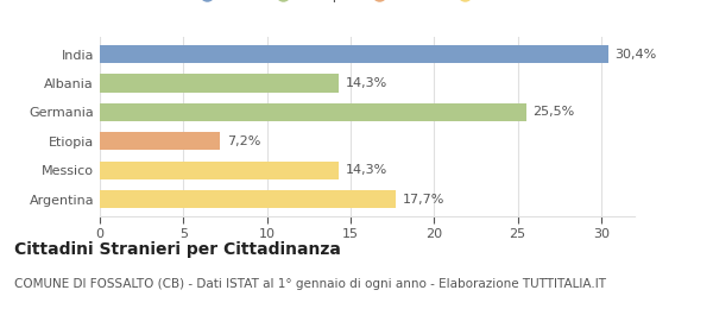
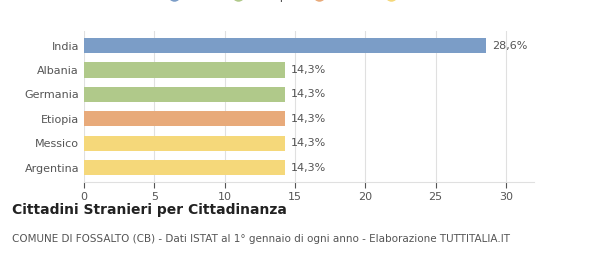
India: 30,4% -> 28,6%
Germania: 25,5% -> 14,3%
Etiopia: 7,2% -> 14,3%
Argentina: 17,7% -> 14,3%
